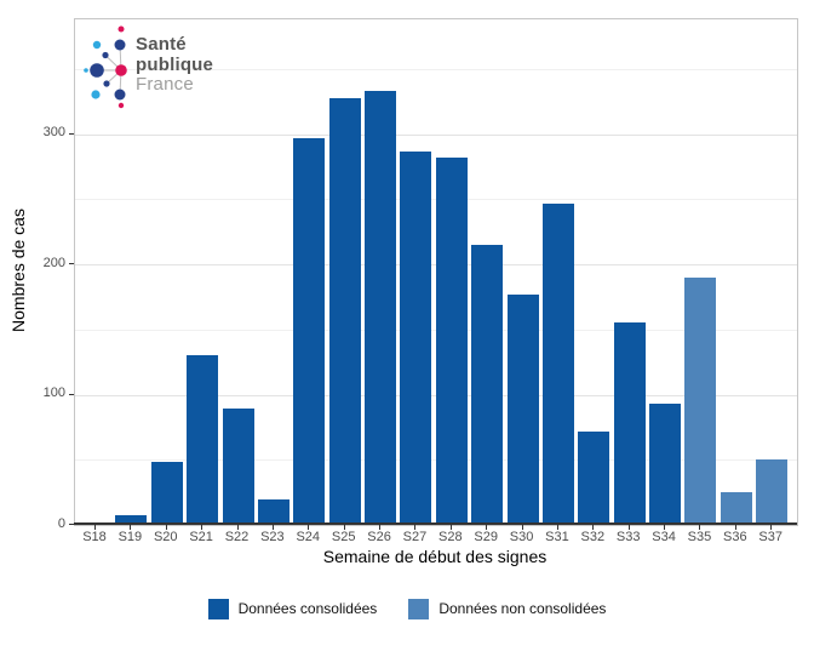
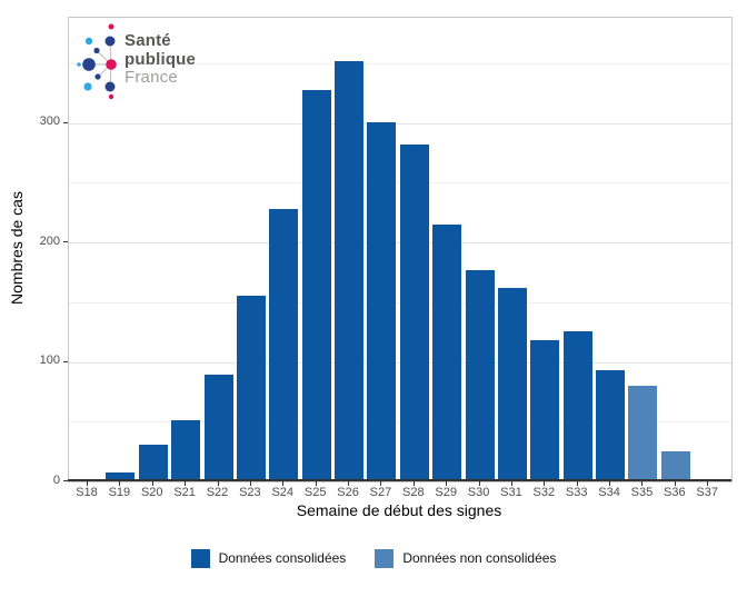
Données consolidées/S20: 48 -> 31
Données consolidées/S21: 130 -> 51
Données consolidées/S23: 20 -> 155
Données consolidées/S24: 297 -> 228
Données consolidées/S26: 333 -> 352
Données consolidées/S27: 287 -> 301
Données consolidées/S31: 247 -> 162
Données consolidées/S32: 72 -> 118
Données consolidées/S33: 155 -> 126
Données non consolidées/S35: 190 -> 80
Données non consolidées/S37: 50 -> 2
